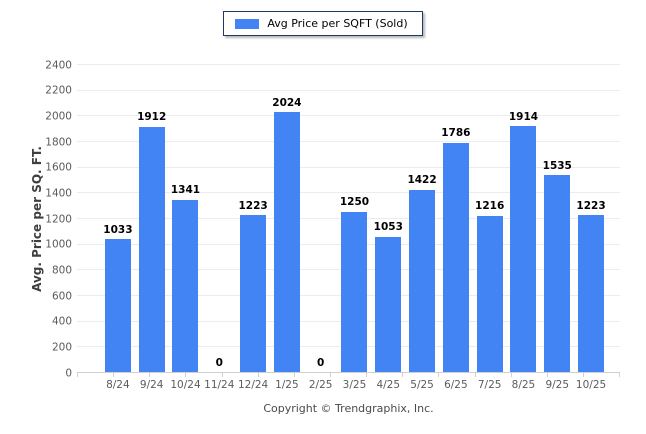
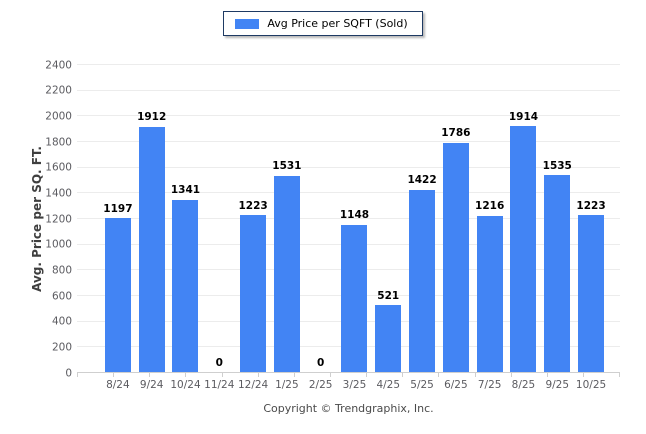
8/24: 1033 -> 1197
1/25: 2024 -> 1531
3/25: 1250 -> 1148
4/25: 1053 -> 521
